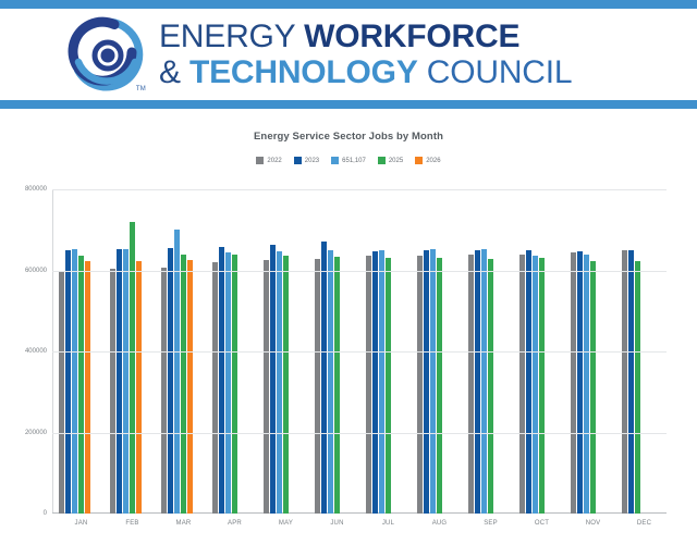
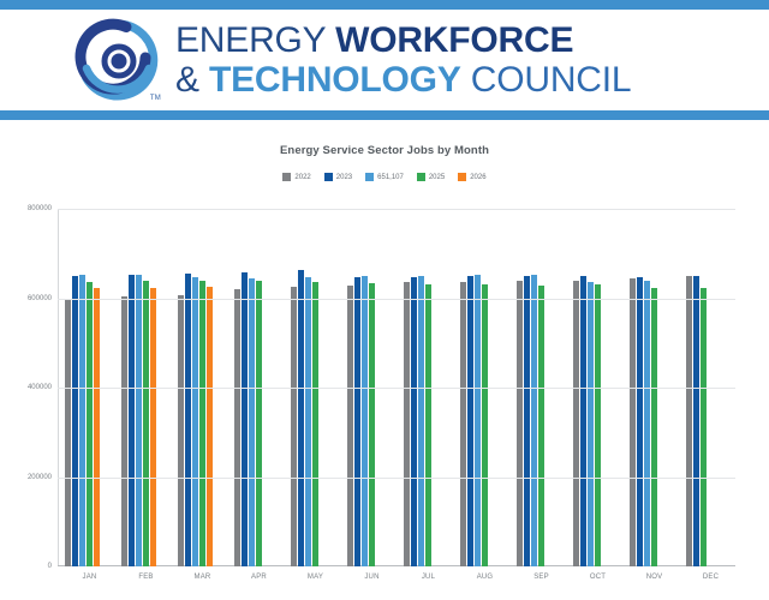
2025/FEB: 720000 -> 640000
651,107/MAR: 700000 -> 650000
2023/JUN: 670000 -> 650000
